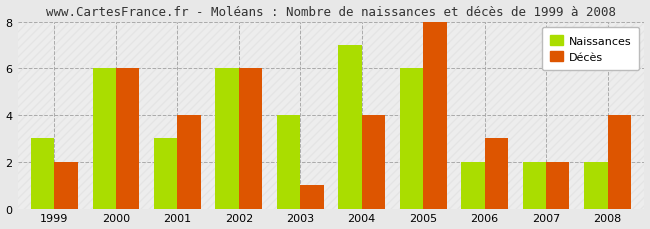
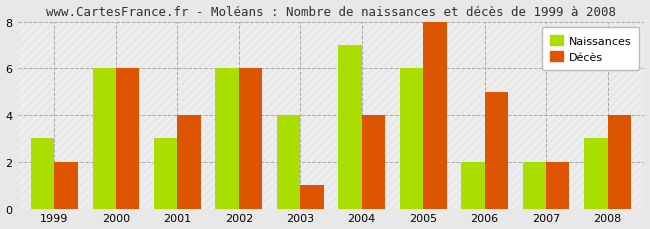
Décès/2006: 3 -> 5
Naissances/2008: 2 -> 3
